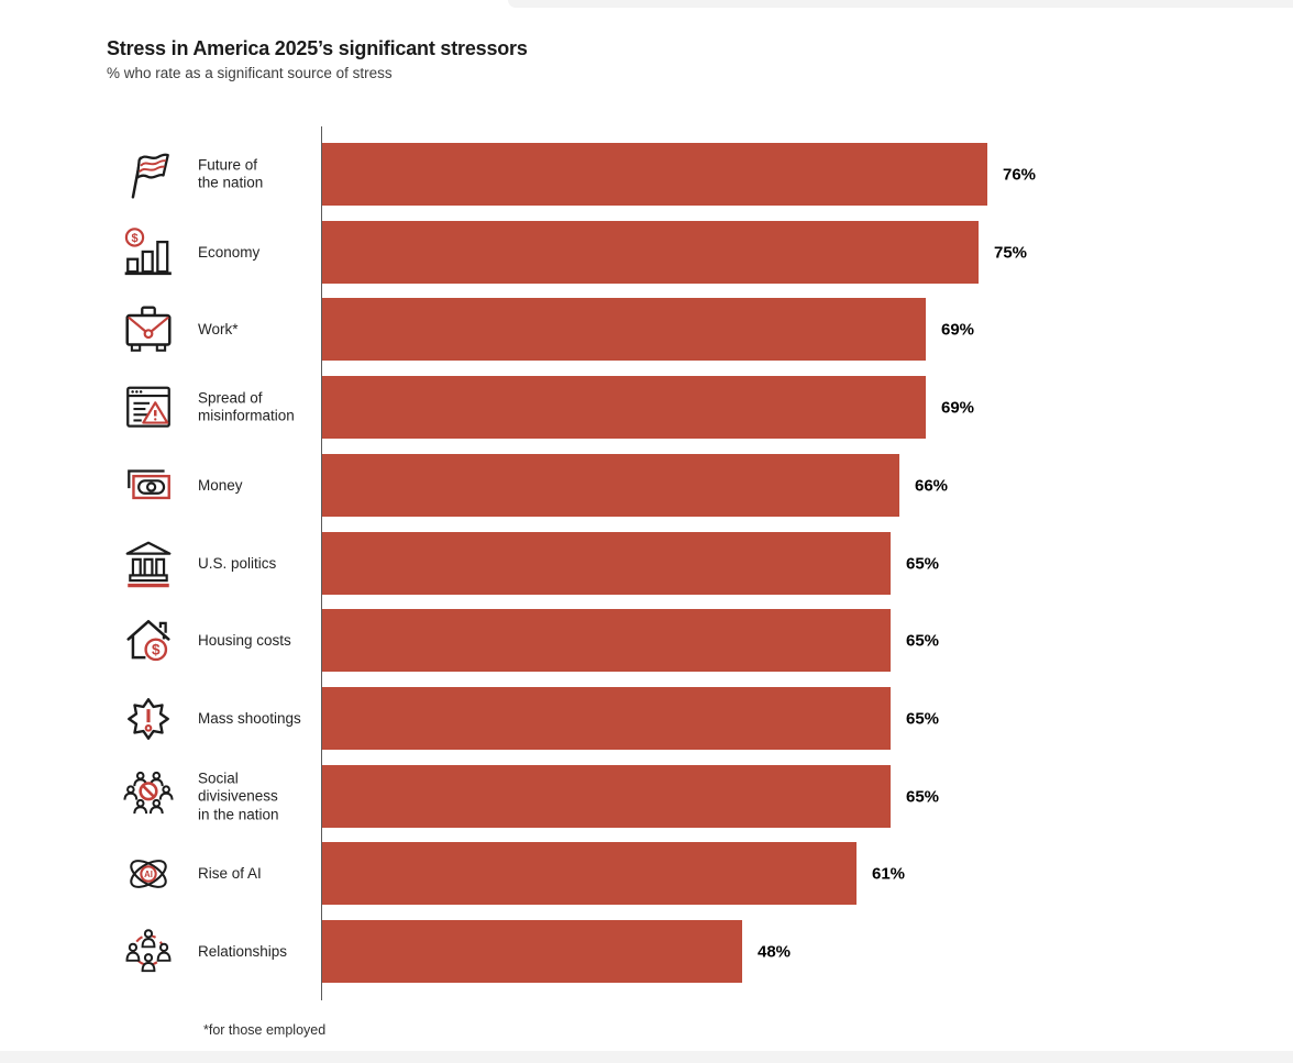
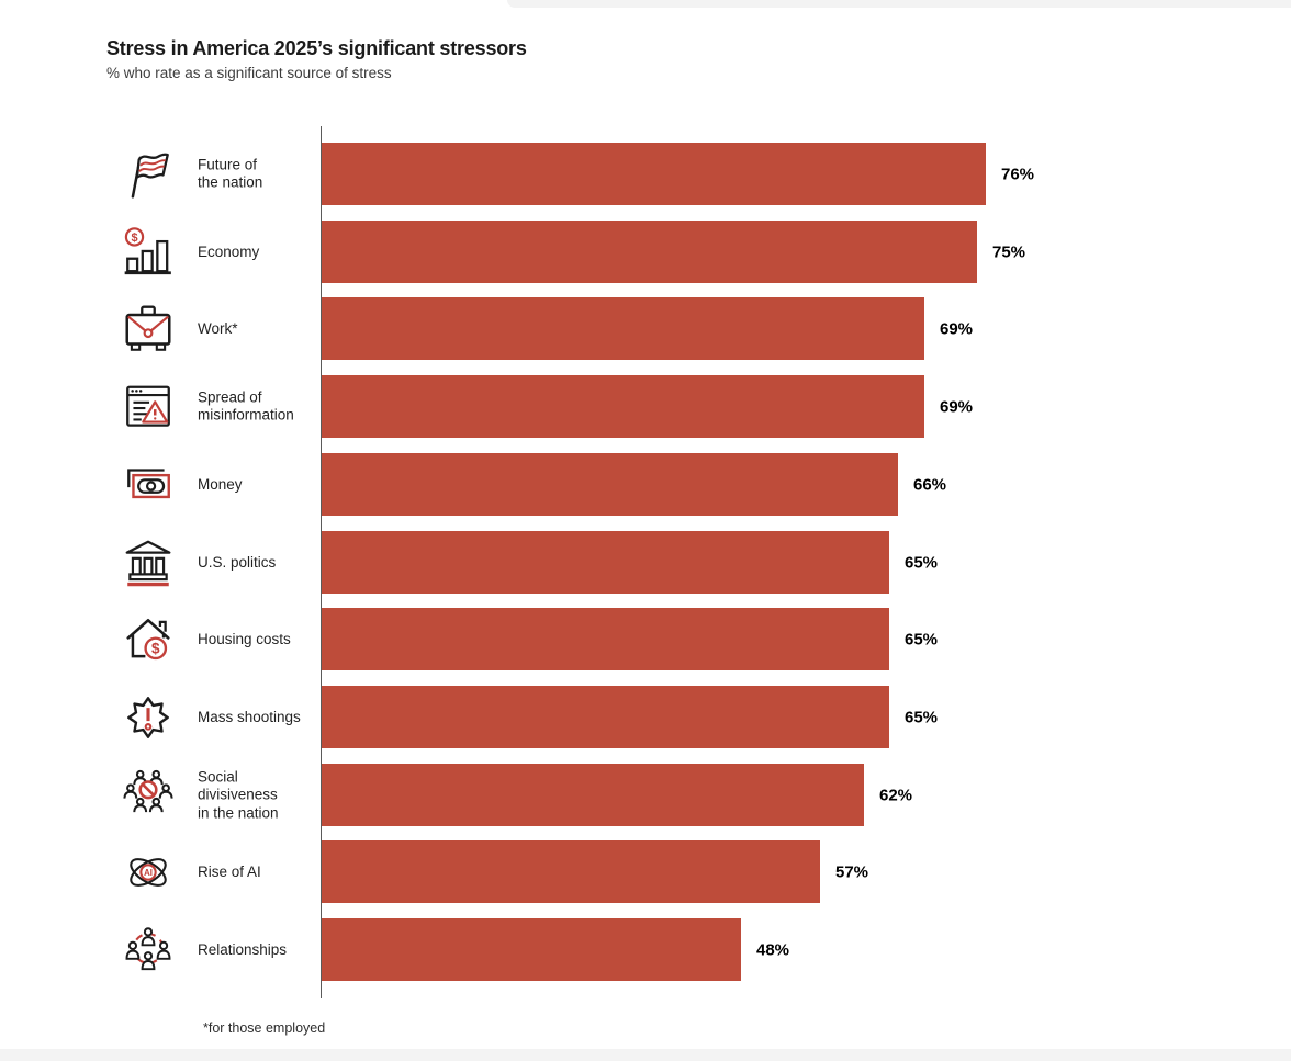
Social divisiveness in the nation: 65% -> 62%
Rise of AI: 61% -> 57%
